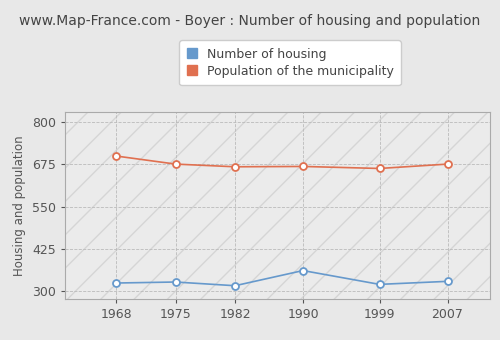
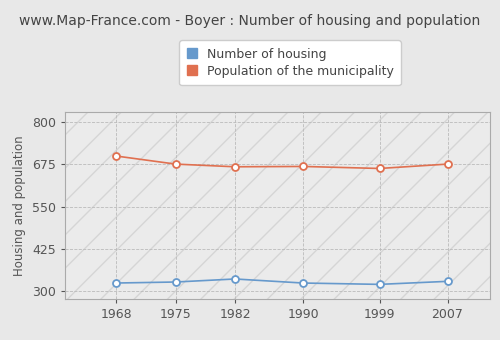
Number of housing/1982: 315 -> 335
Number of housing/1990: 360 -> 323
